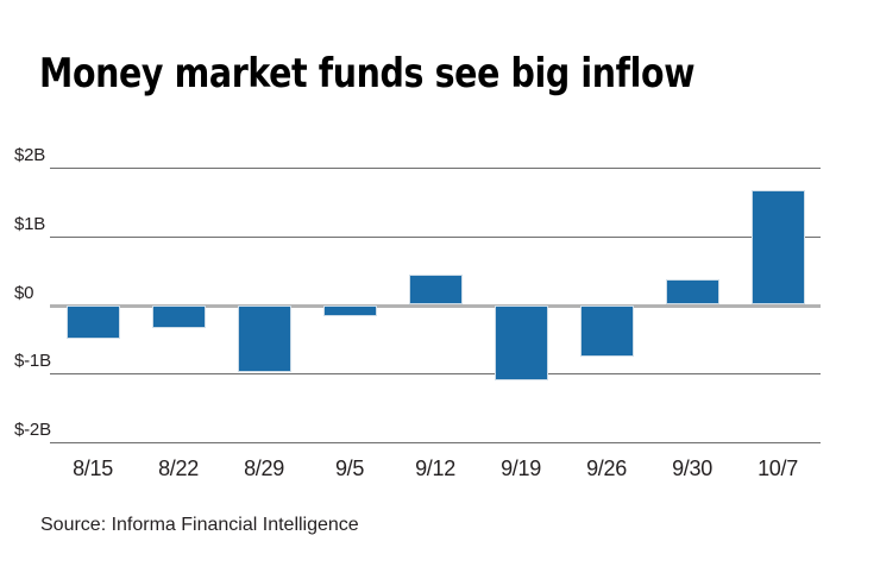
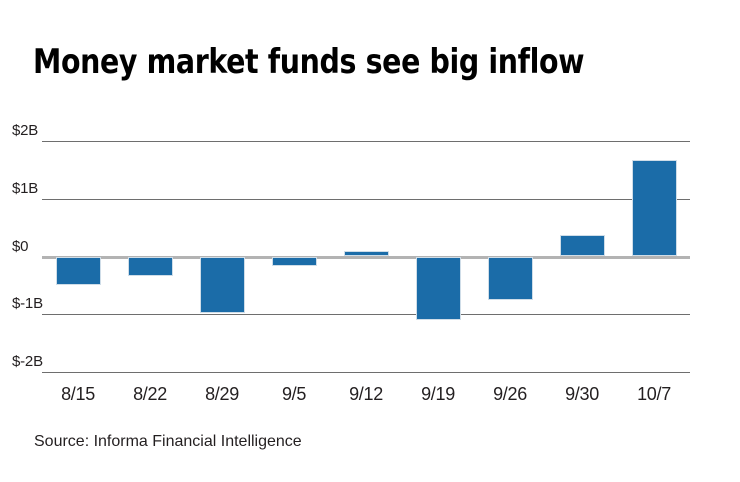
9/12: $0.5B -> $0.1B
